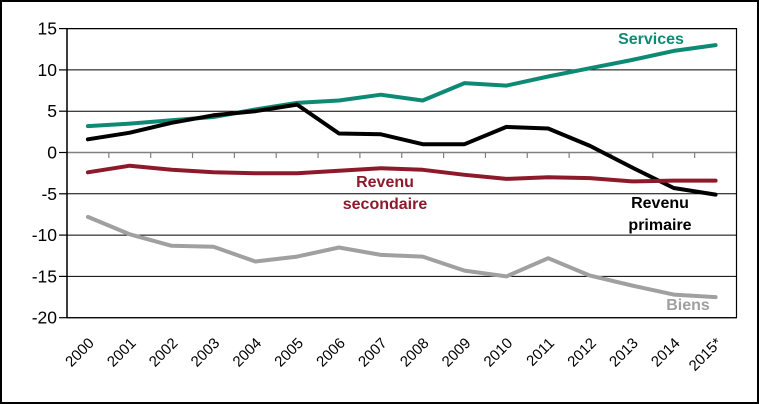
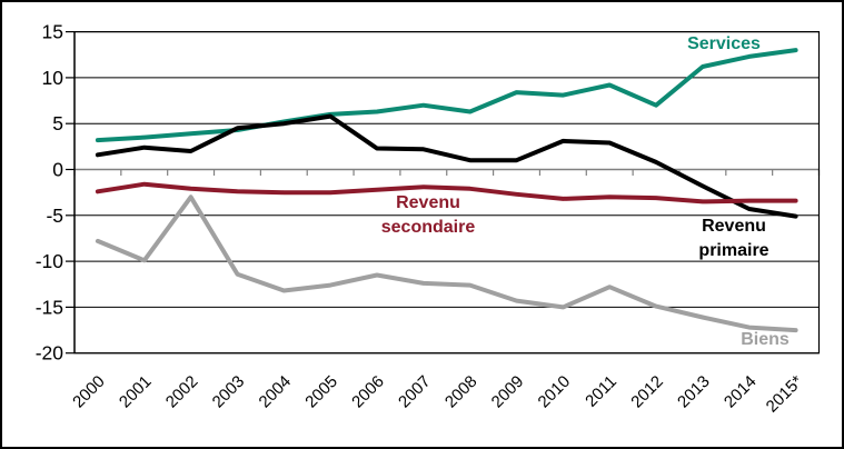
Revenu primaire/2002: 4 -> 2
Biens/2002: -11 -> -3
Services/2012: 10 -> 7
